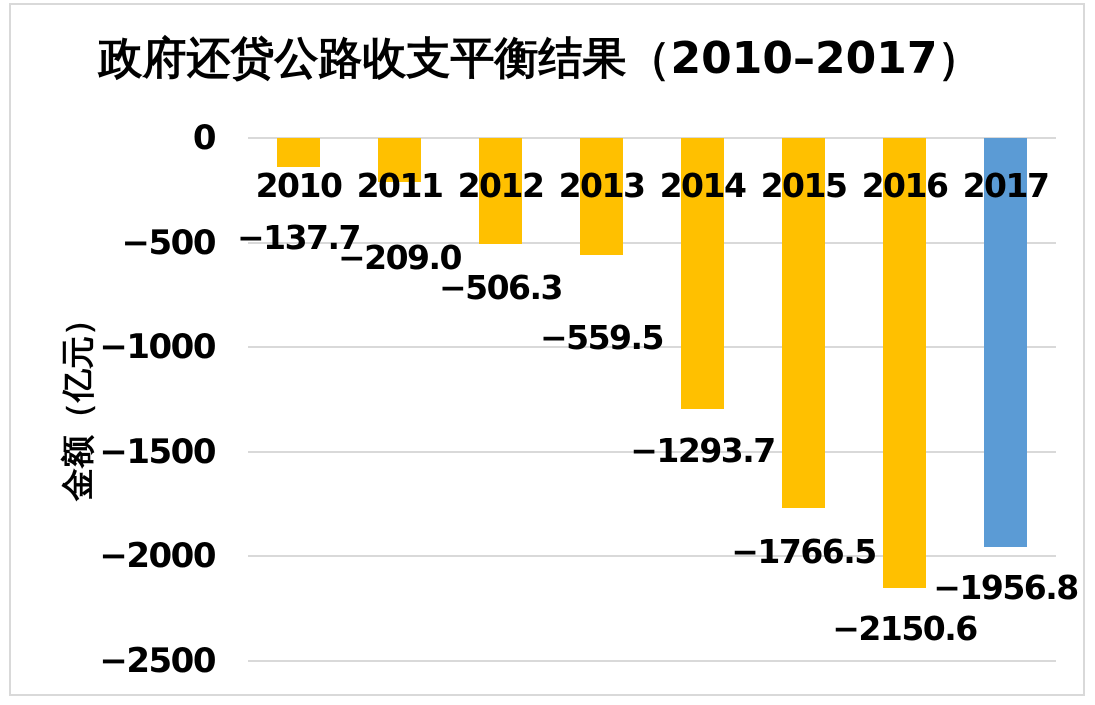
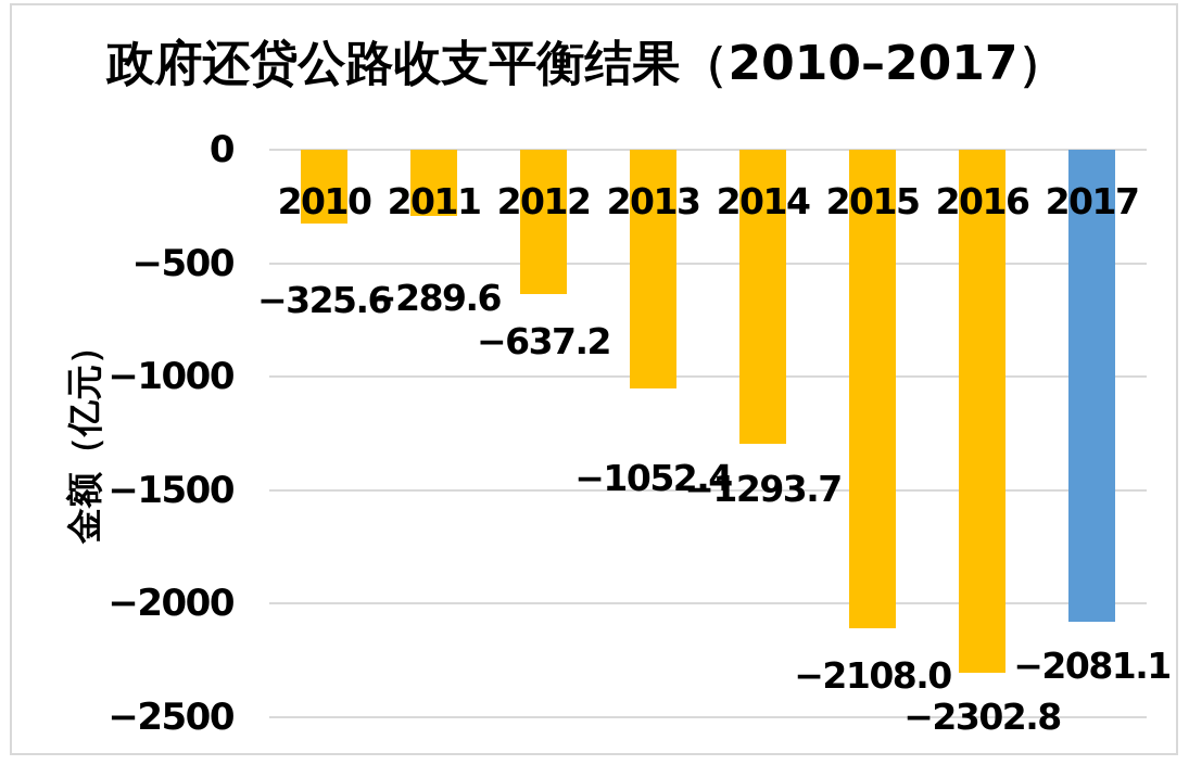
2010: −137.7 -> −325.6
2011: −209.0 -> −289.6
2012: −506.3 -> −637.2
2013: −559.5 -> −1052.4
2015: −1766.5 -> −2108.0
2016: −2150.6 -> −2302.8
2017: −1956.8 -> −2081.1
